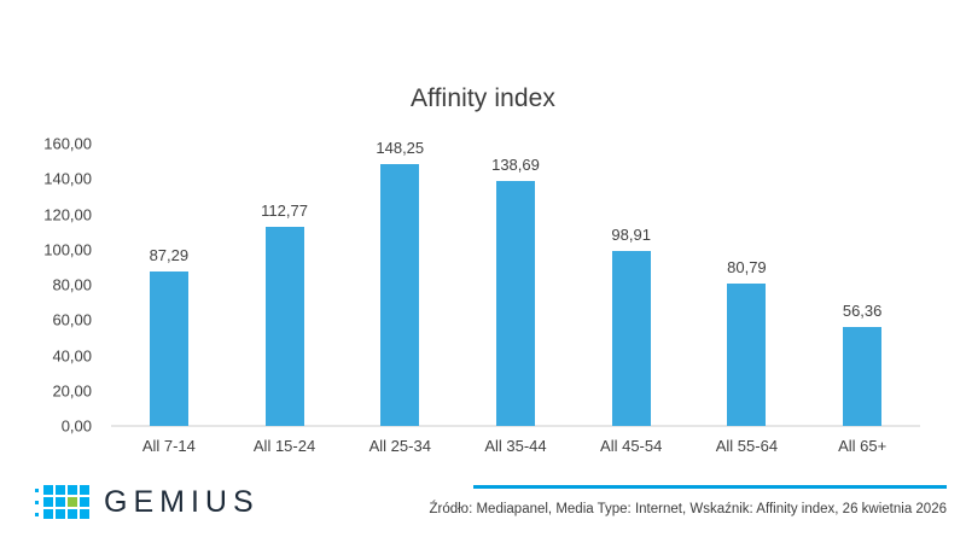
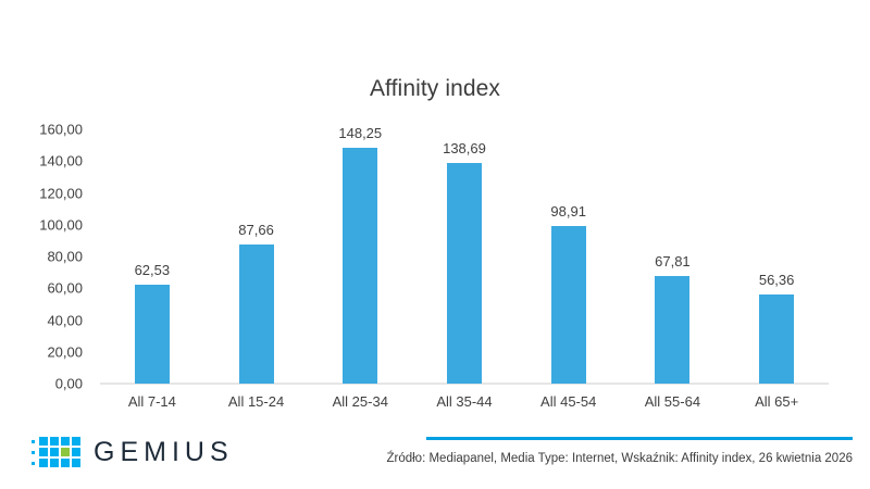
All 7-14: 87,29 -> 62,53
All 15-24: 112,77 -> 87,66
All 55-64: 80,79 -> 67,81
